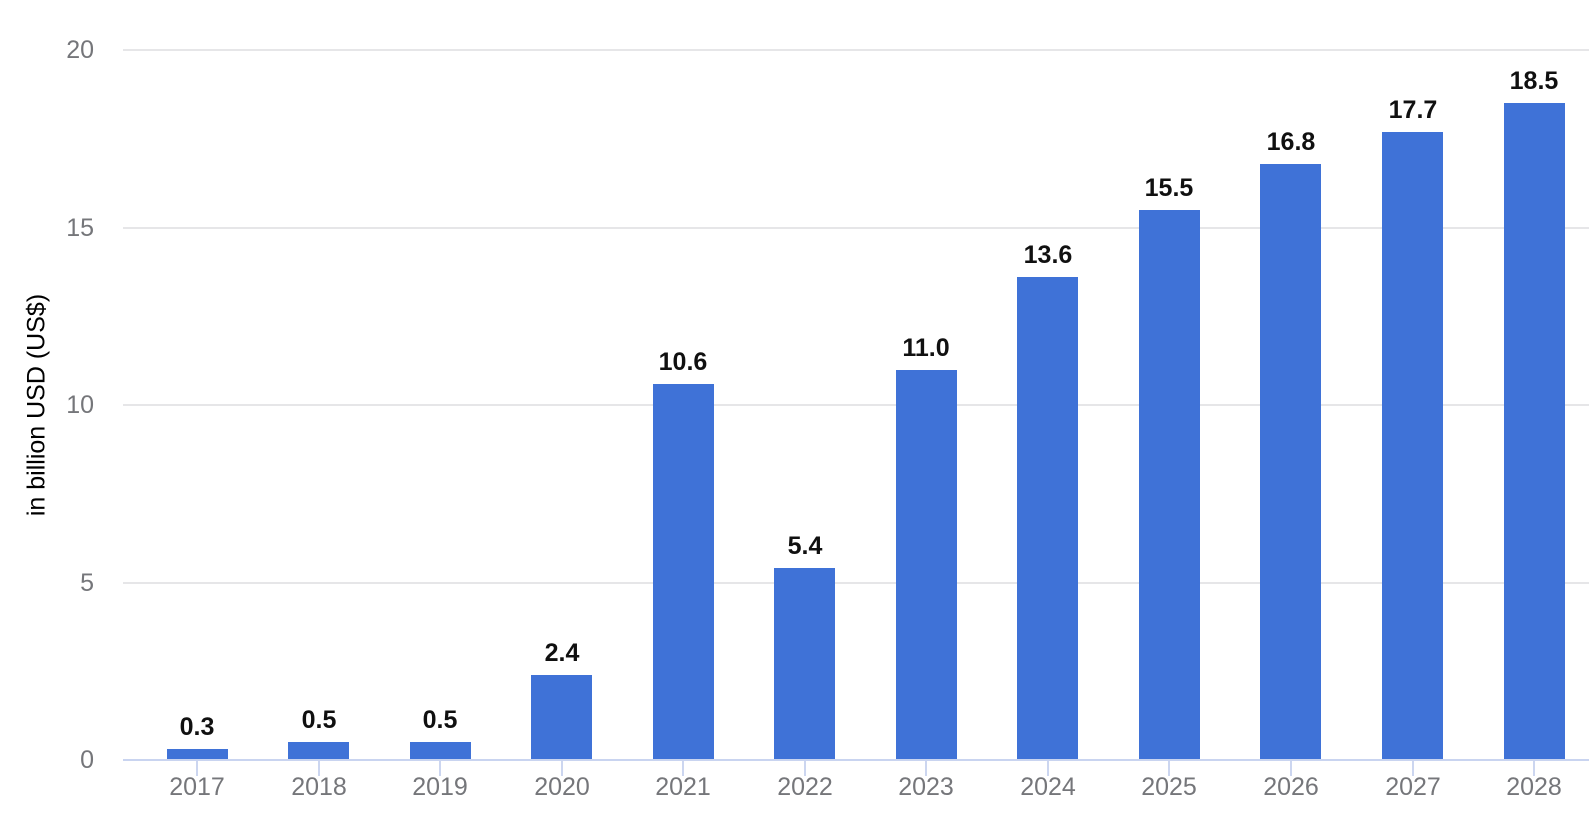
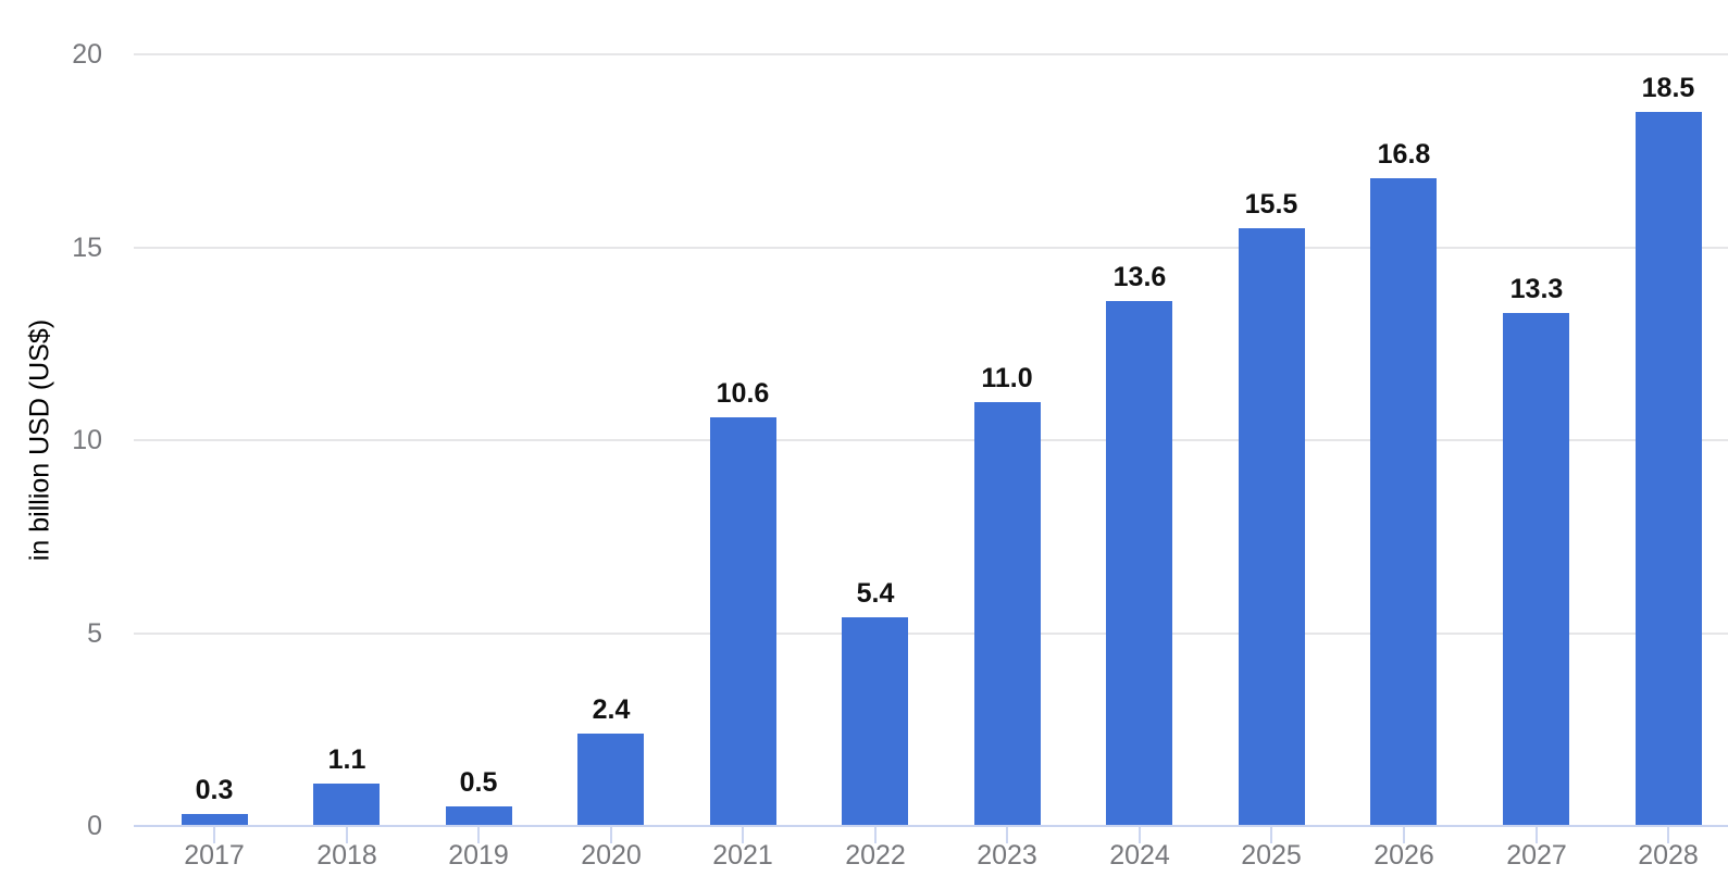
2018: 0.5 -> 1.1
2027: 17.7 -> 13.3
